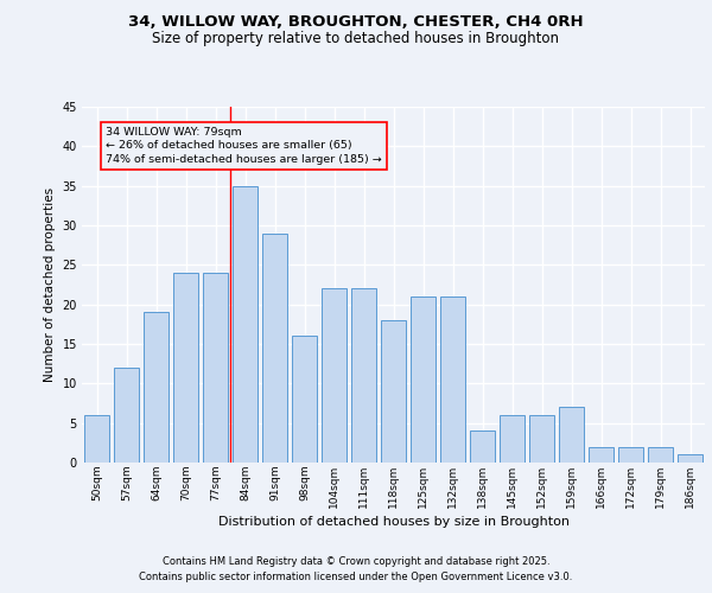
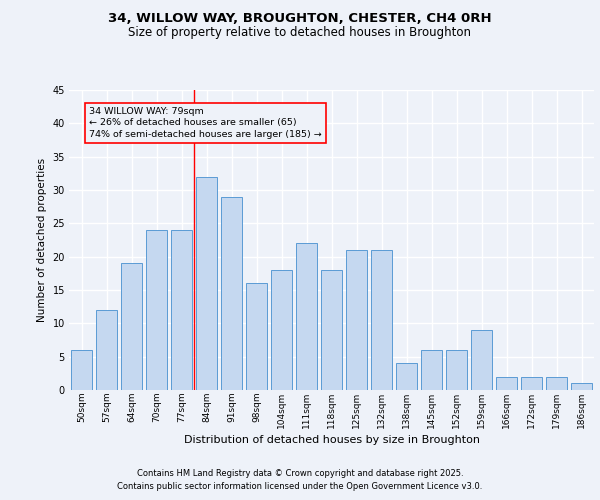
84sqm: 35 -> 32
104sqm: 22 -> 18
159sqm: 7 -> 9
